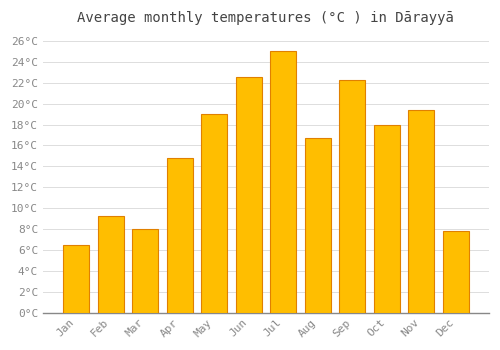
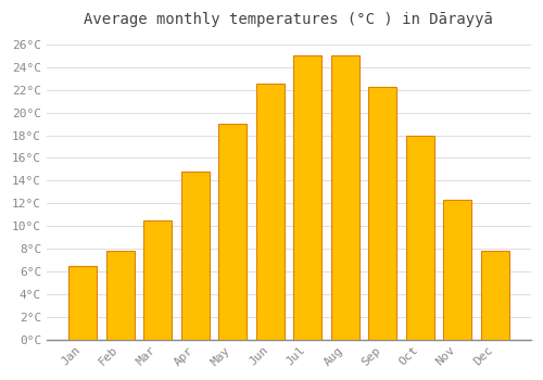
Feb: 9.2°C -> 7.8°C
Mar: 8.0°C -> 10.5°C
Aug: 16.7°C -> 25.0°C
Nov: 19.4°C -> 12.3°C
